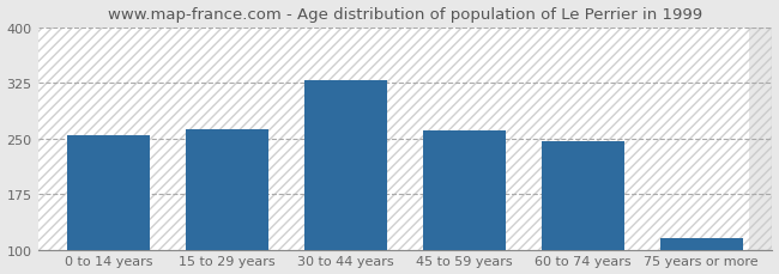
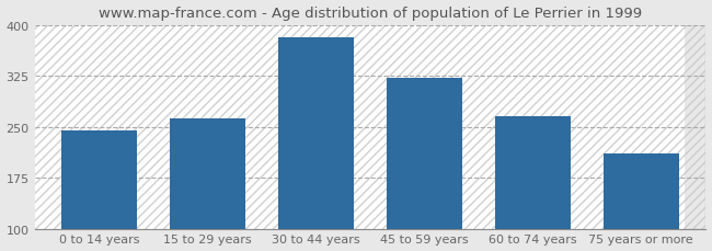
0 to 14 years: 254 -> 244
30 to 44 years: 328 -> 382
45 to 59 years: 261 -> 322
60 to 74 years: 247 -> 266
75 years or more: 115 -> 210
